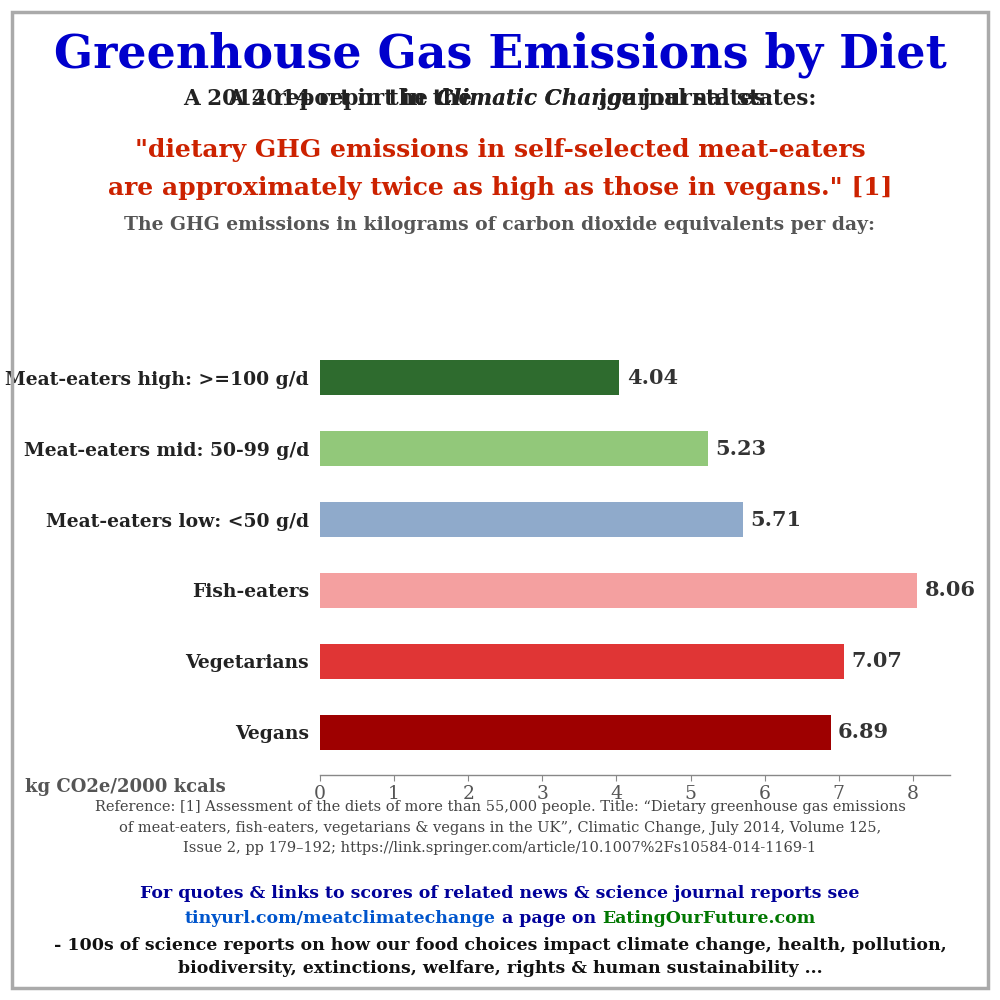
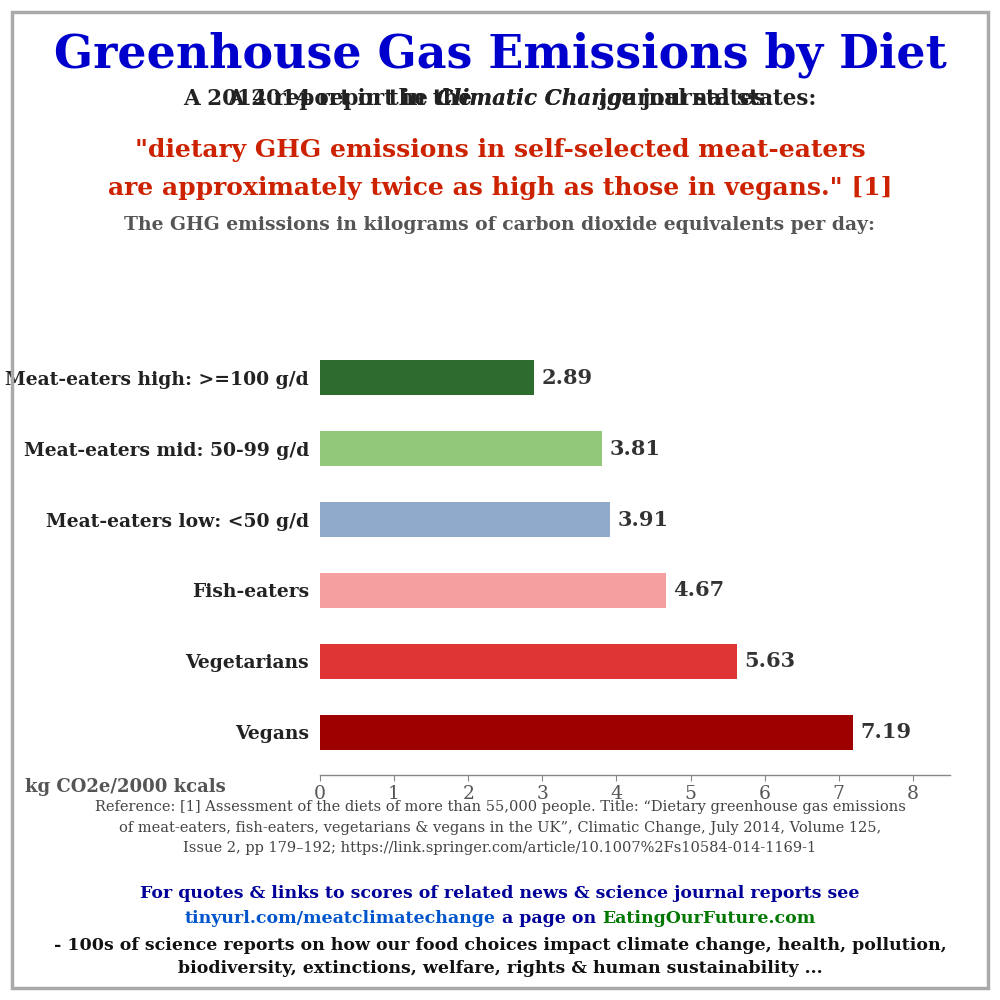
Meat-eaters high: >=100 g/d: 4.04 -> 2.89
Meat-eaters mid: 50-99 g/d: 5.23 -> 3.81
Meat-eaters low: <50 g/d: 5.71 -> 3.91
Fish-eaters: 8.06 -> 4.67
Vegetarians: 7.07 -> 5.63
Vegans: 6.89 -> 7.19
